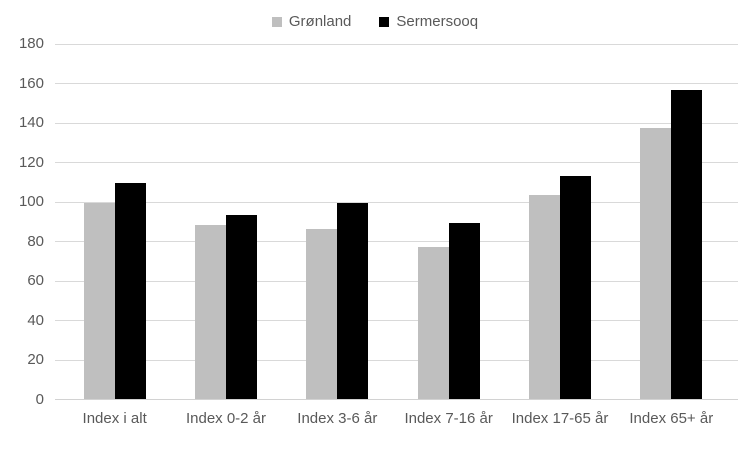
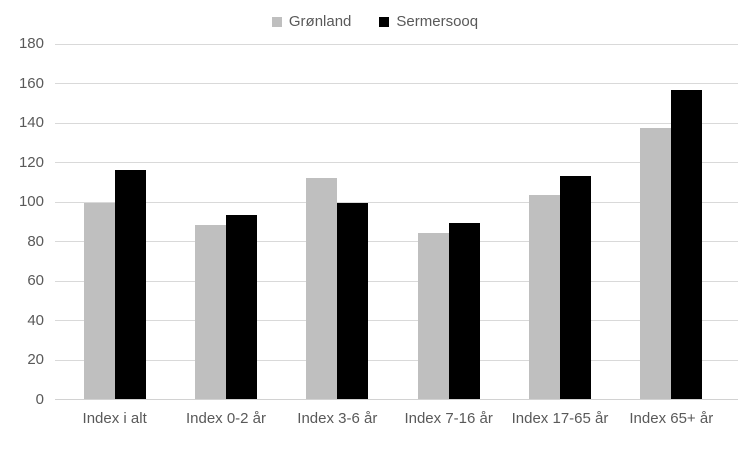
Sermersooq/Index i alt: 109 -> 116
Grønland/Index 3-6 år: 86 -> 112
Grønland/Index 7-16 år: 77 -> 84
